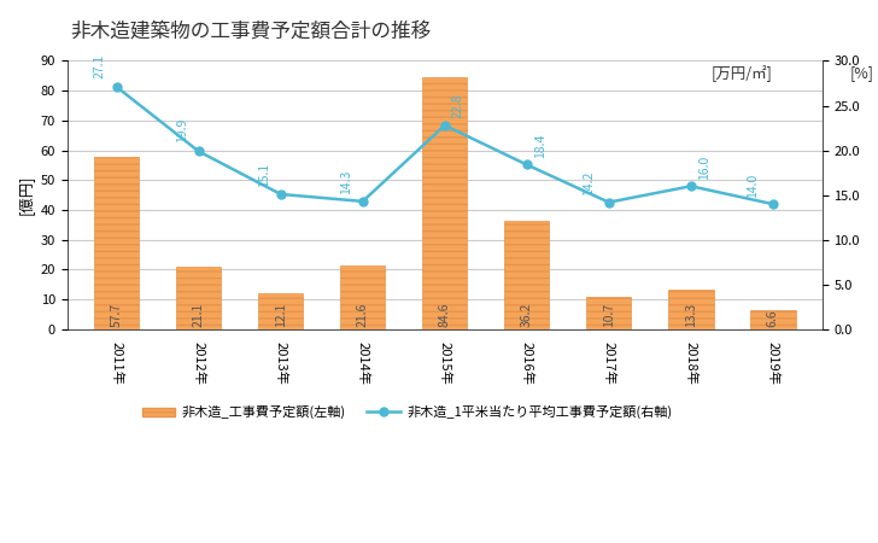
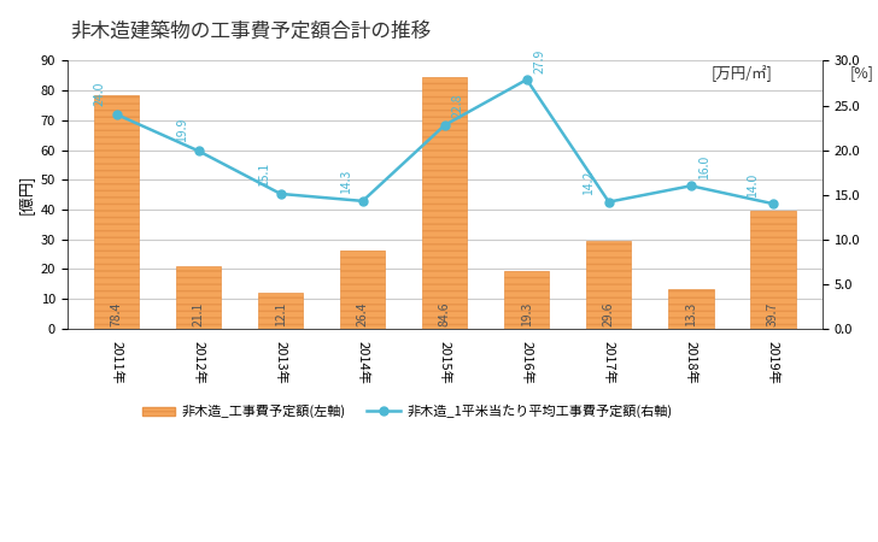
非木造_工事費予定額(左軸)/2011年: 57.7 -> 78.4
非木造_1平米当たり平均工事費予定額(右軸)/2011年: 27.1 -> 24.0
非木造_工事費予定額(左軸)/2014年: 21.6 -> 26.4
非木造_工事費予定額(左軸)/2016年: 36.2 -> 19.3
非木造_1平米当たり平均工事費予定額(右軸)/2016年: 18.4 -> 27.9
非木造_工事費予定額(左軸)/2017年: 10.7 -> 29.6
非木造_工事費予定額(左軸)/2019年: 6.6 -> 39.7
